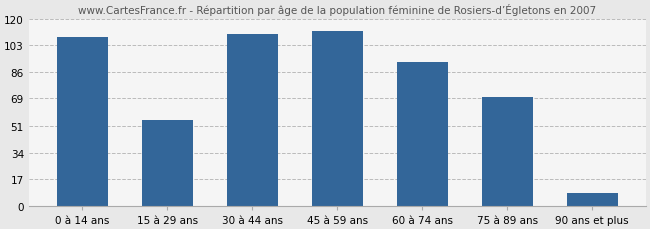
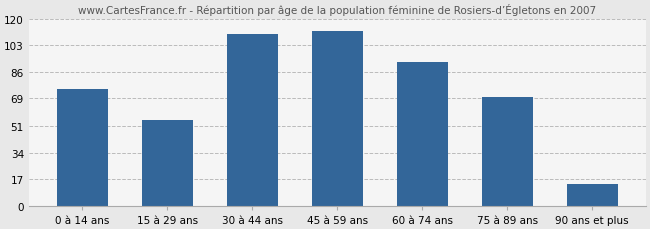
0 à 14 ans: 108 -> 75
90 ans et plus: 8 -> 14
